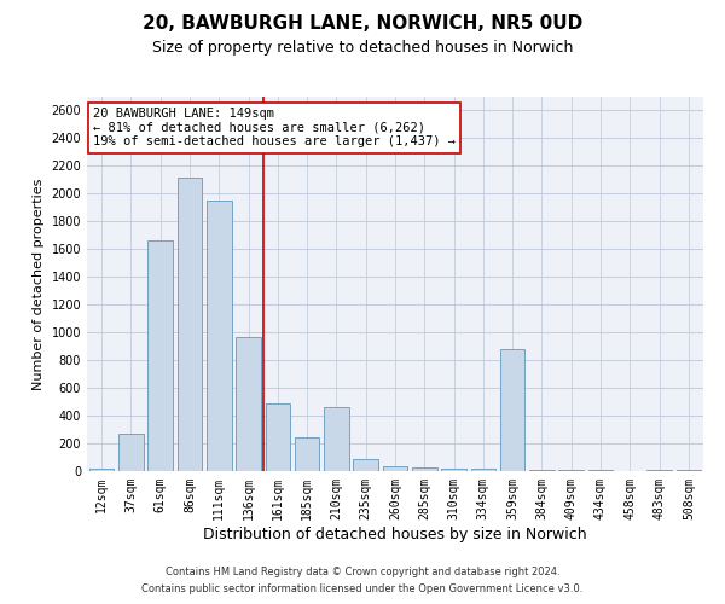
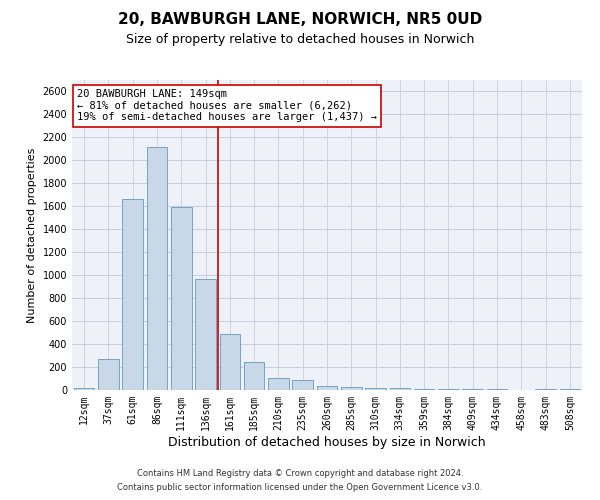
111sqm: 1950 -> 1590
210sqm: 460 -> 100
359sqm: 880 -> 10
